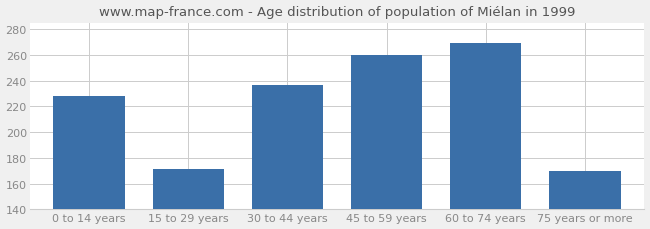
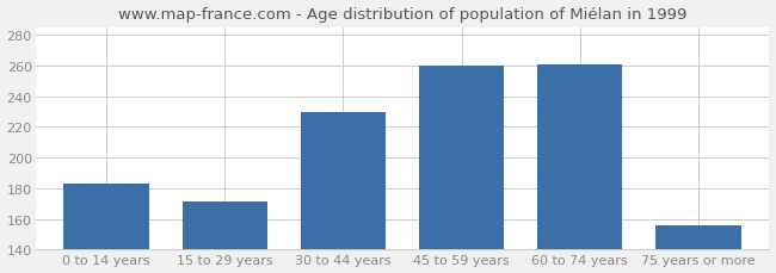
0 to 14 years: 228 -> 183
30 to 44 years: 237 -> 230
60 to 74 years: 269 -> 261
75 years or more: 170 -> 156
